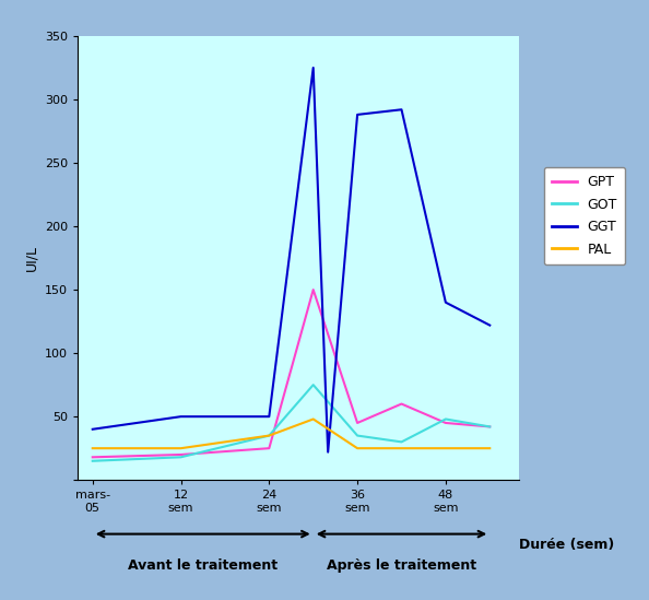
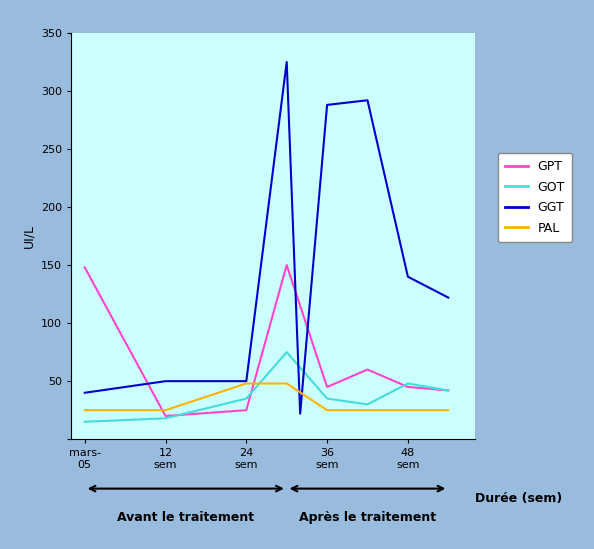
GPT/mars- 05: 18 -> 148
PAL/24 sem: 35 -> 48
